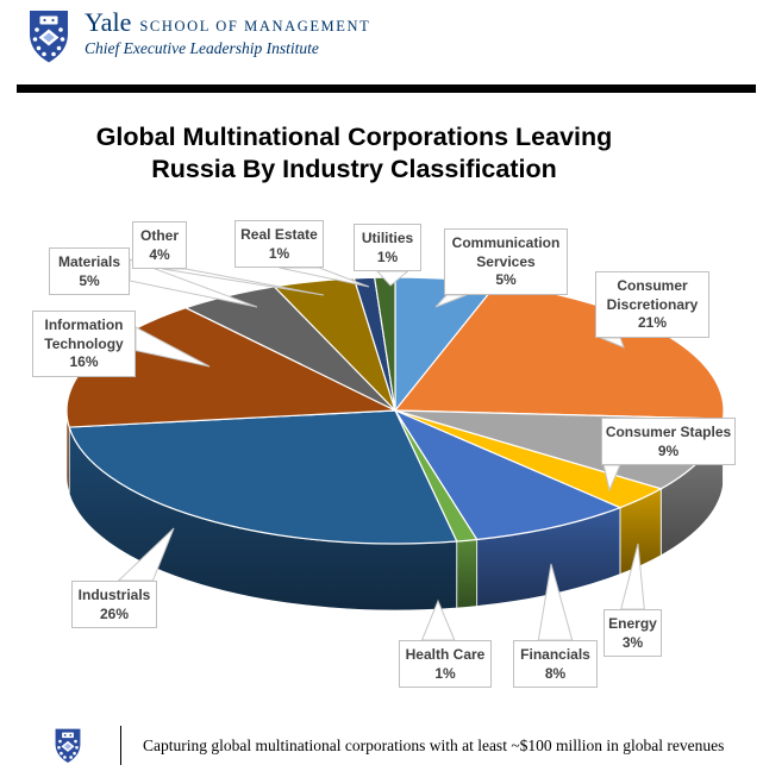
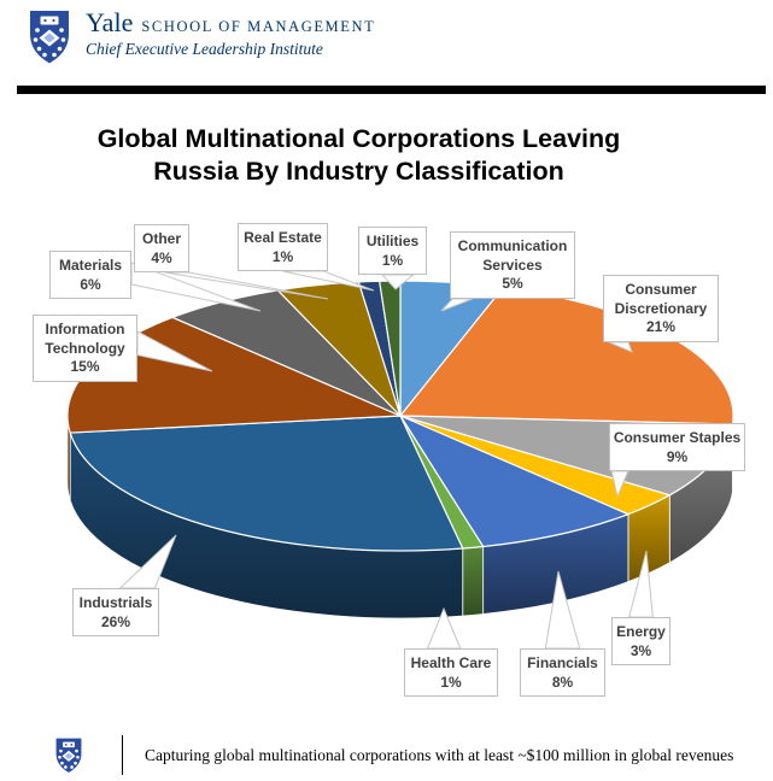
Information Technology: 16% -> 15%
Materials: 5% -> 6%
